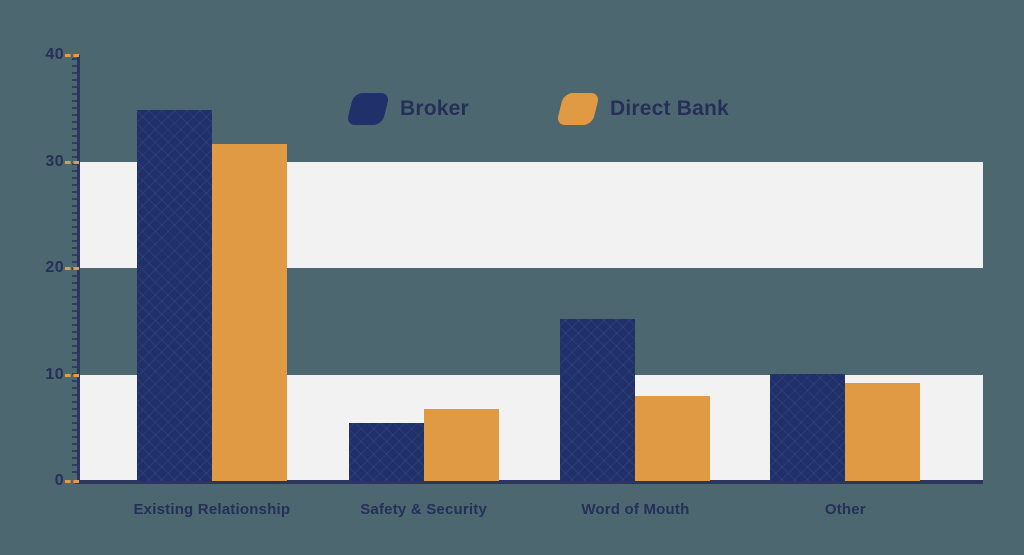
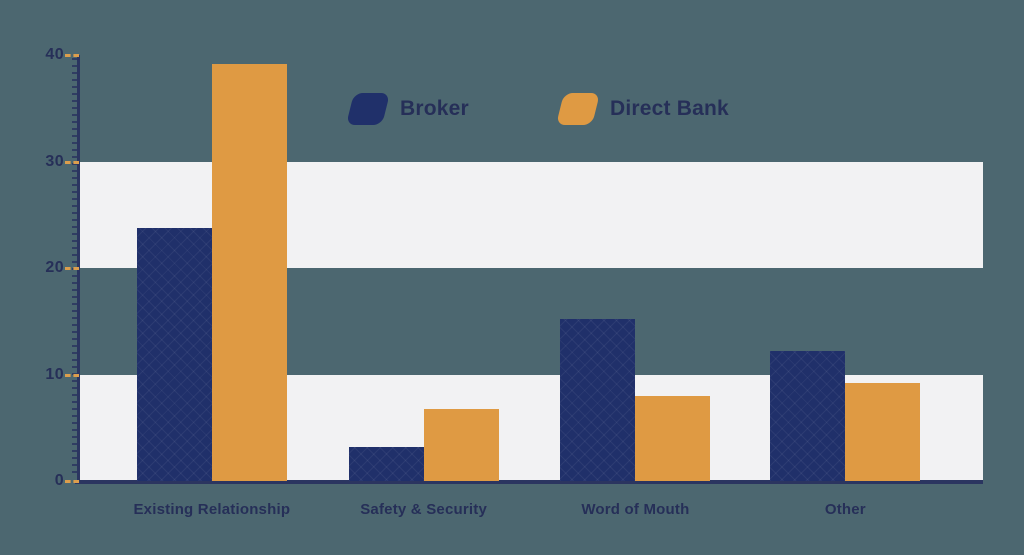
Broker/Existing Relationship: 34.8 -> 23.8
Direct Bank/Existing Relationship: 31.6 -> 39.2
Broker/Safety & Security: 5.4 -> 3.2
Broker/Other: 10.0 -> 12.2
